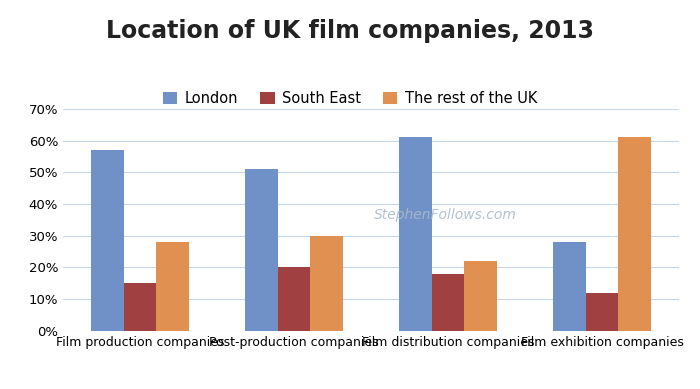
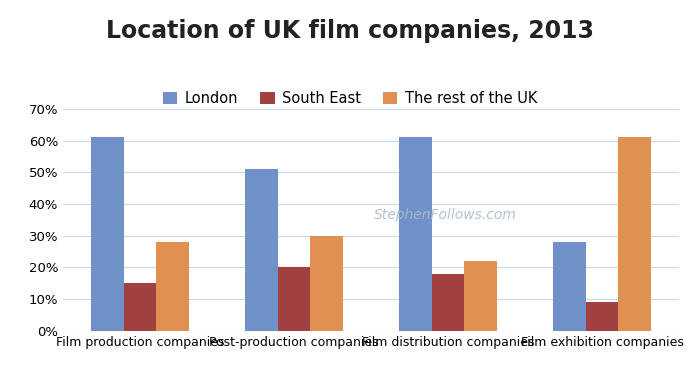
London/Film production companies: 57% -> 61%
South East/Film exhibition companies: 12% -> 9%
